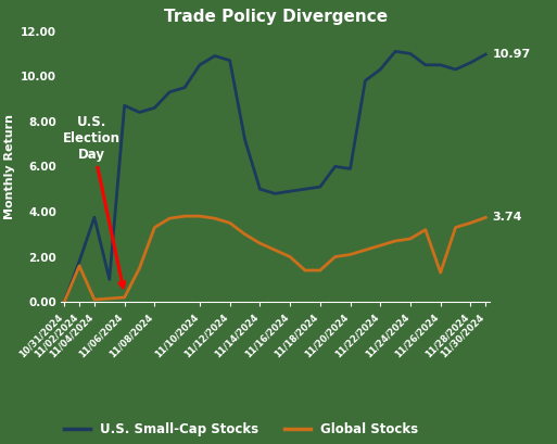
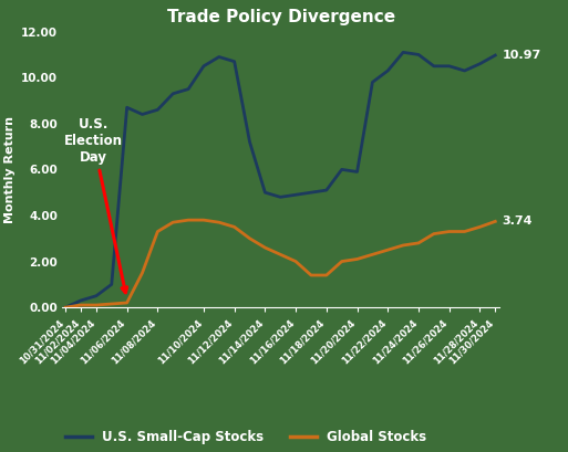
U.S. Small-Cap Stocks/11/02/2024: 1.80 -> 0.30
Global Stocks/11/02/2024: 1.60 -> 0.10
U.S. Small-Cap Stocks/11/04/2024: 3.75 -> 0.50
Global Stocks/11/26/2024: 1.30 -> 3.30
